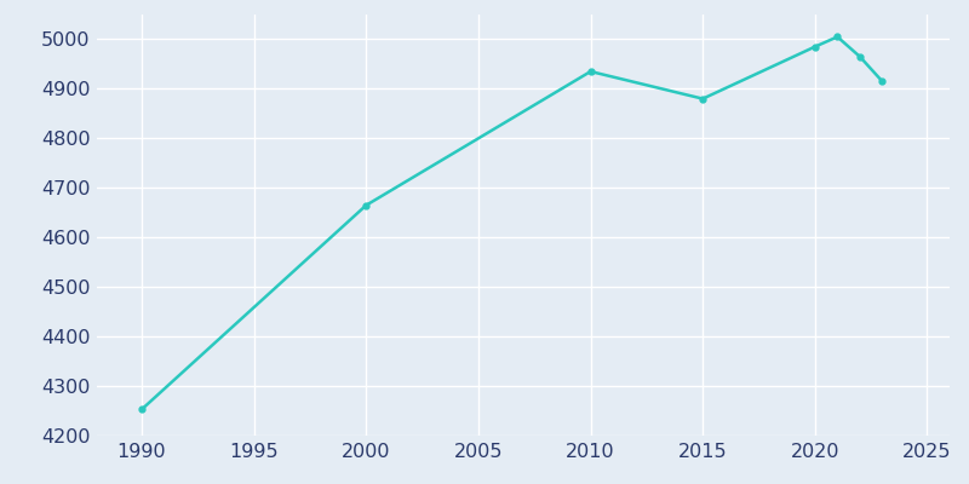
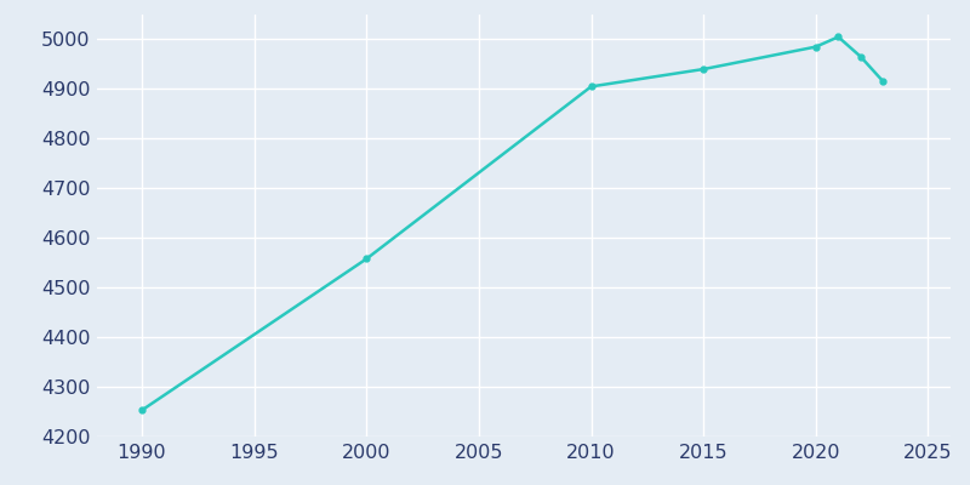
2000: 4665 -> 4558
2010: 4935 -> 4905
2015: 4880 -> 4940
